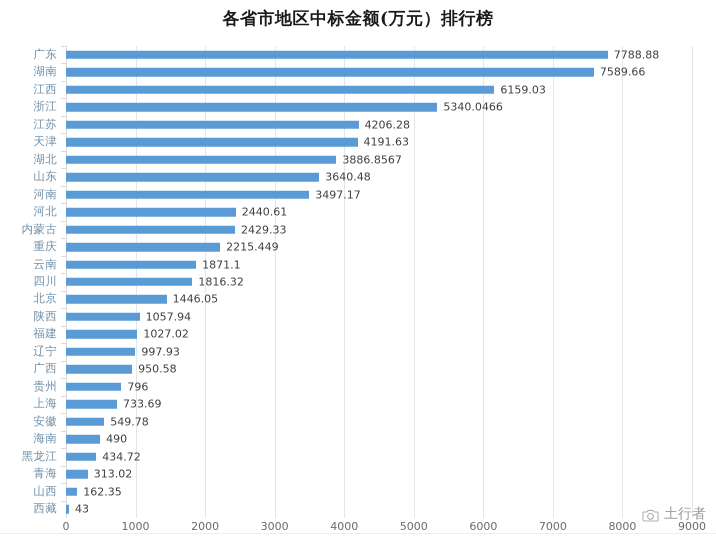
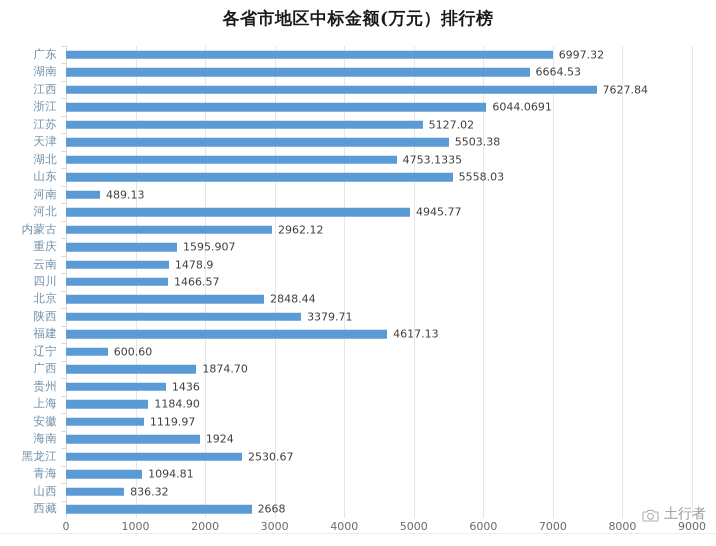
广东: 7788.88 -> 6997.32
湖南: 7589.66 -> 6664.53
江西: 6159.03 -> 7627.84
浙江: 5340.0466 -> 6044.0691
江苏: 4206.28 -> 5127.02
天津: 4191.63 -> 5503.38
湖北: 3886.8567 -> 4753.1335
山东: 3640.48 -> 5558.03
河南: 3497.17 -> 489.13
河北: 2440.61 -> 4945.77
内蒙古: 2429.33 -> 2962.12
重庆: 2215.449 -> 1595.907
云南: 1871.1 -> 1478.9
四川: 1816.32 -> 1466.57
北京: 1446.05 -> 2848.44
陕西: 1057.94 -> 3379.71
福建: 1027.02 -> 4617.13
辽宁: 997.93 -> 600.60
广西: 950.58 -> 1874.70
贵州: 796 -> 1436
上海: 733.69 -> 1184.90
安徽: 549.78 -> 1119.97
海南: 490 -> 1924
黑龙江: 434.72 -> 2530.67
青海: 313.02 -> 1094.81
山西: 162.35 -> 836.32
西藏: 43 -> 2668
